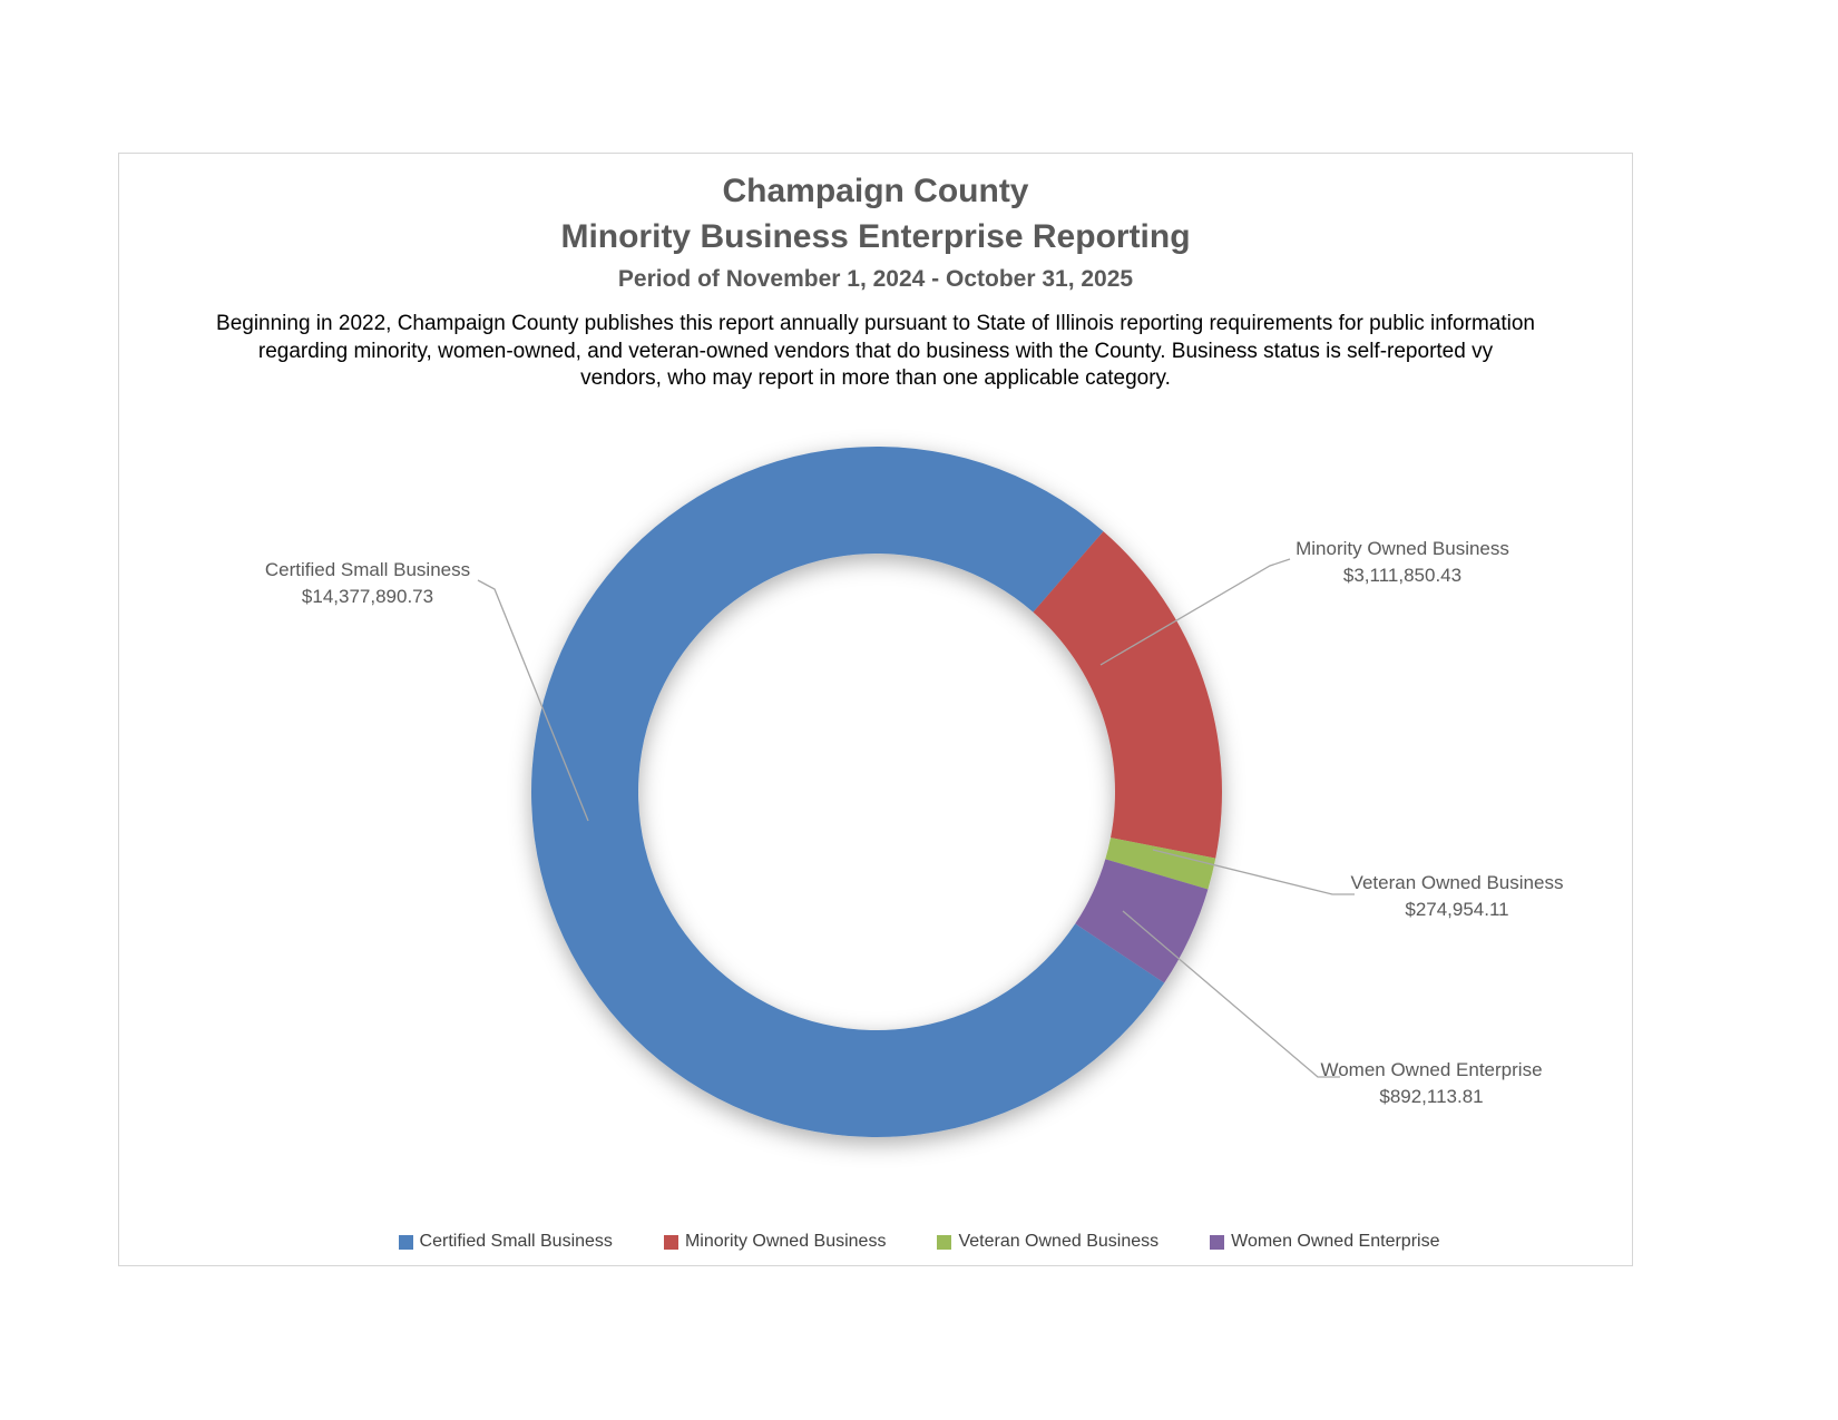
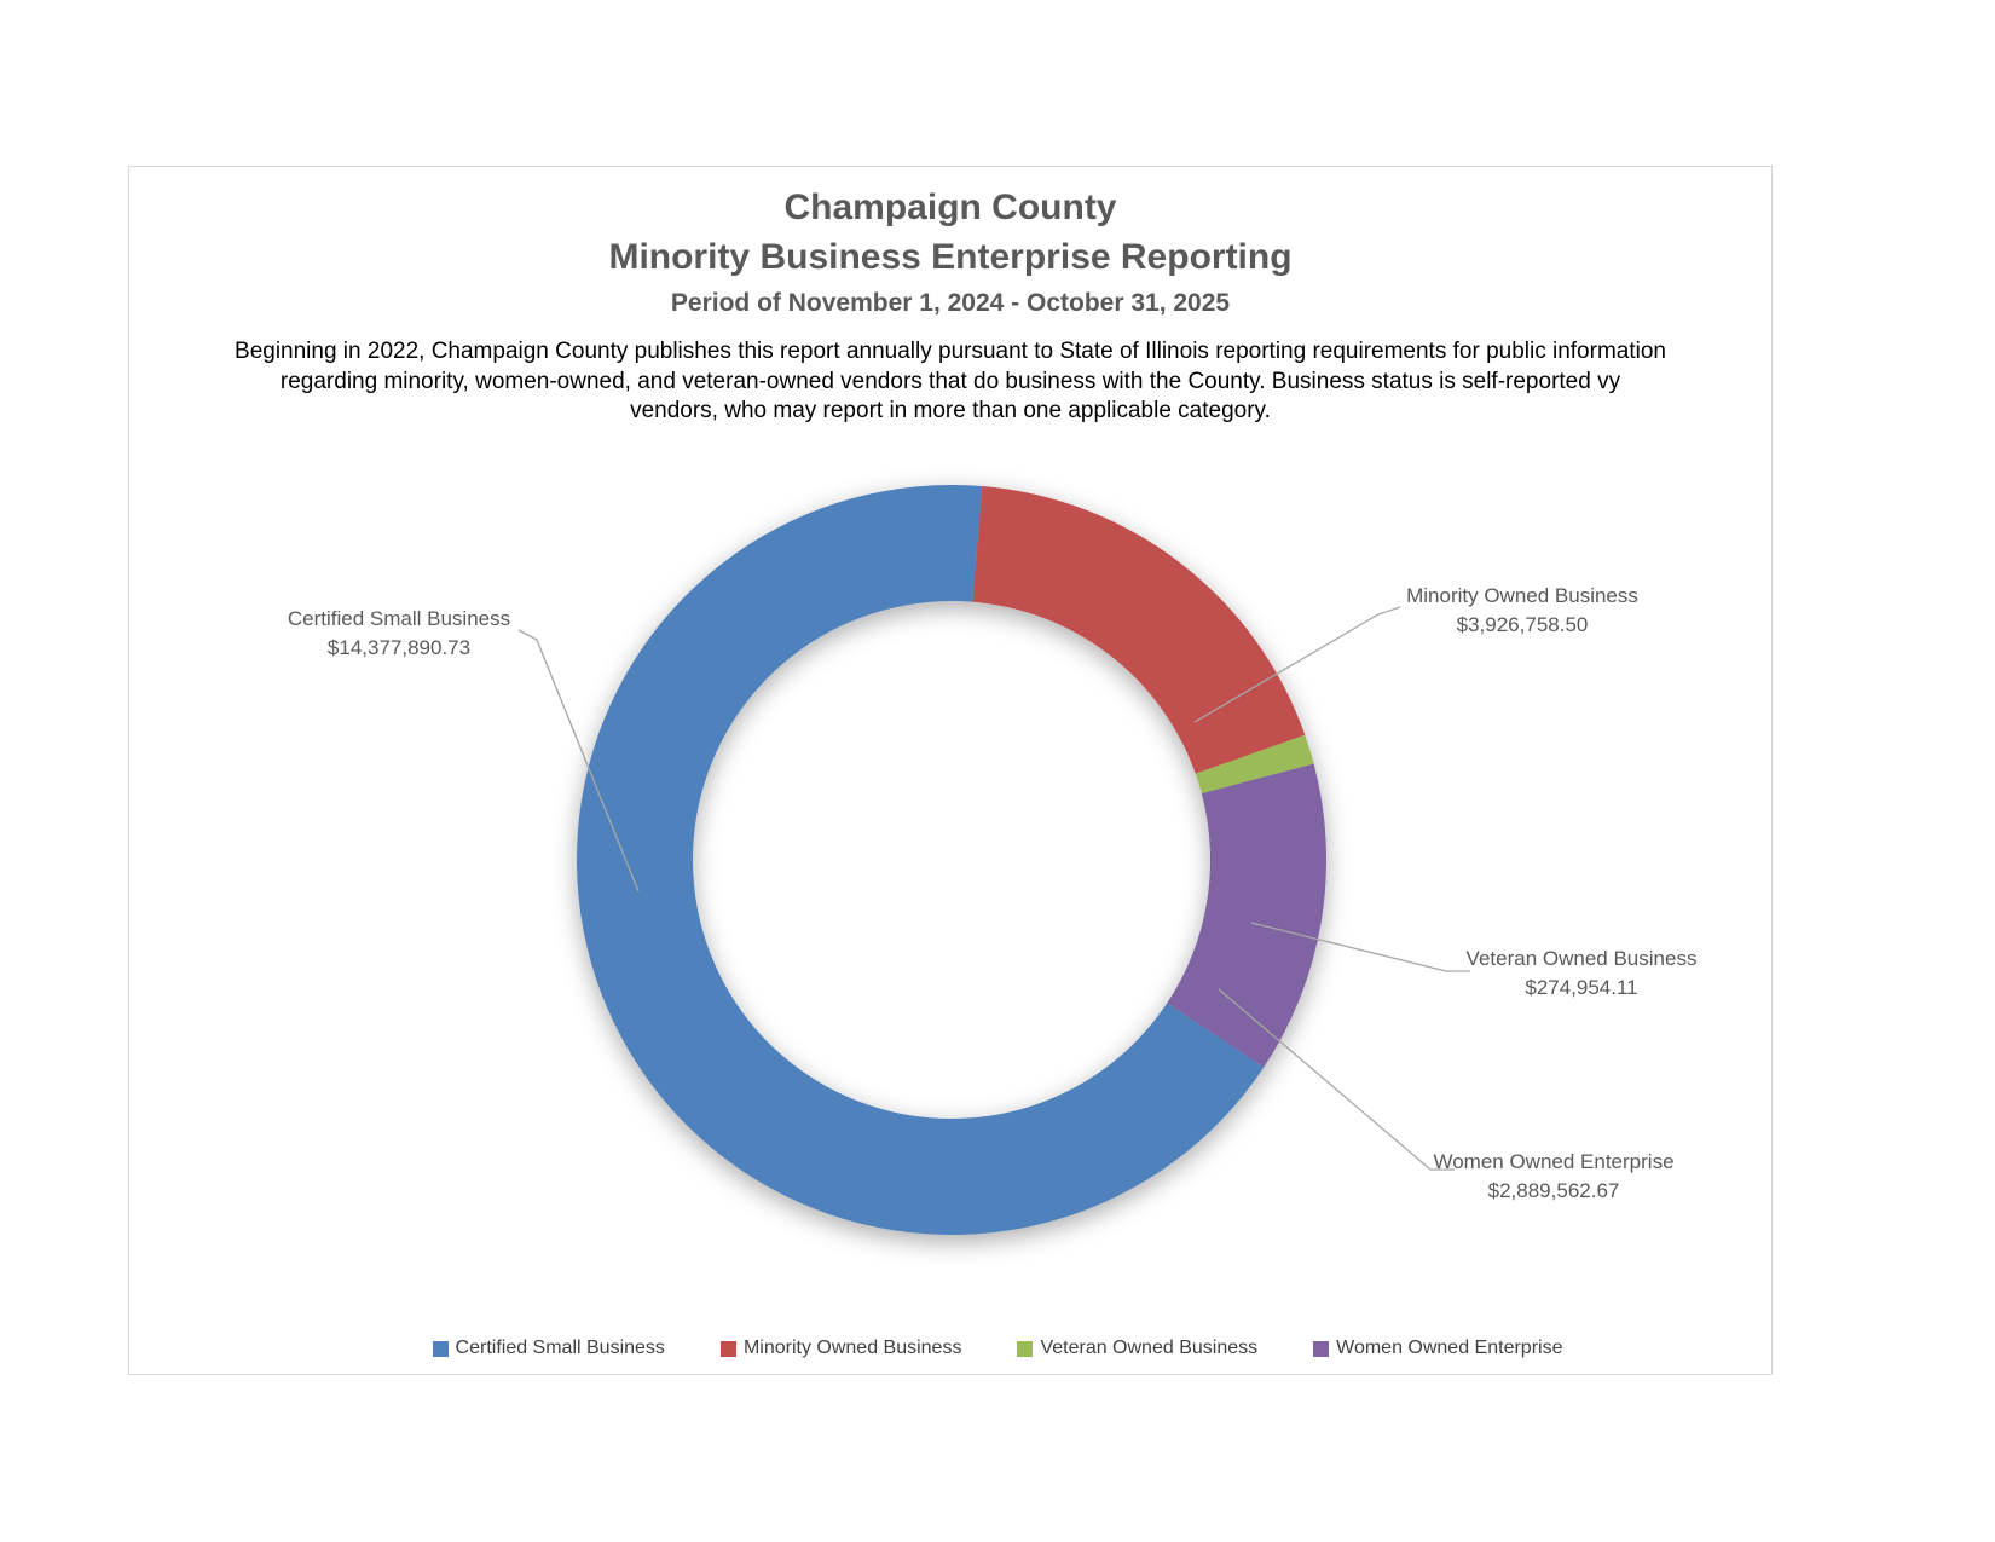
Minority Owned Business: $3,111,850.43 -> $3,926,758.50
Women Owned Enterprise: $892,113.81 -> $2,889,562.67
